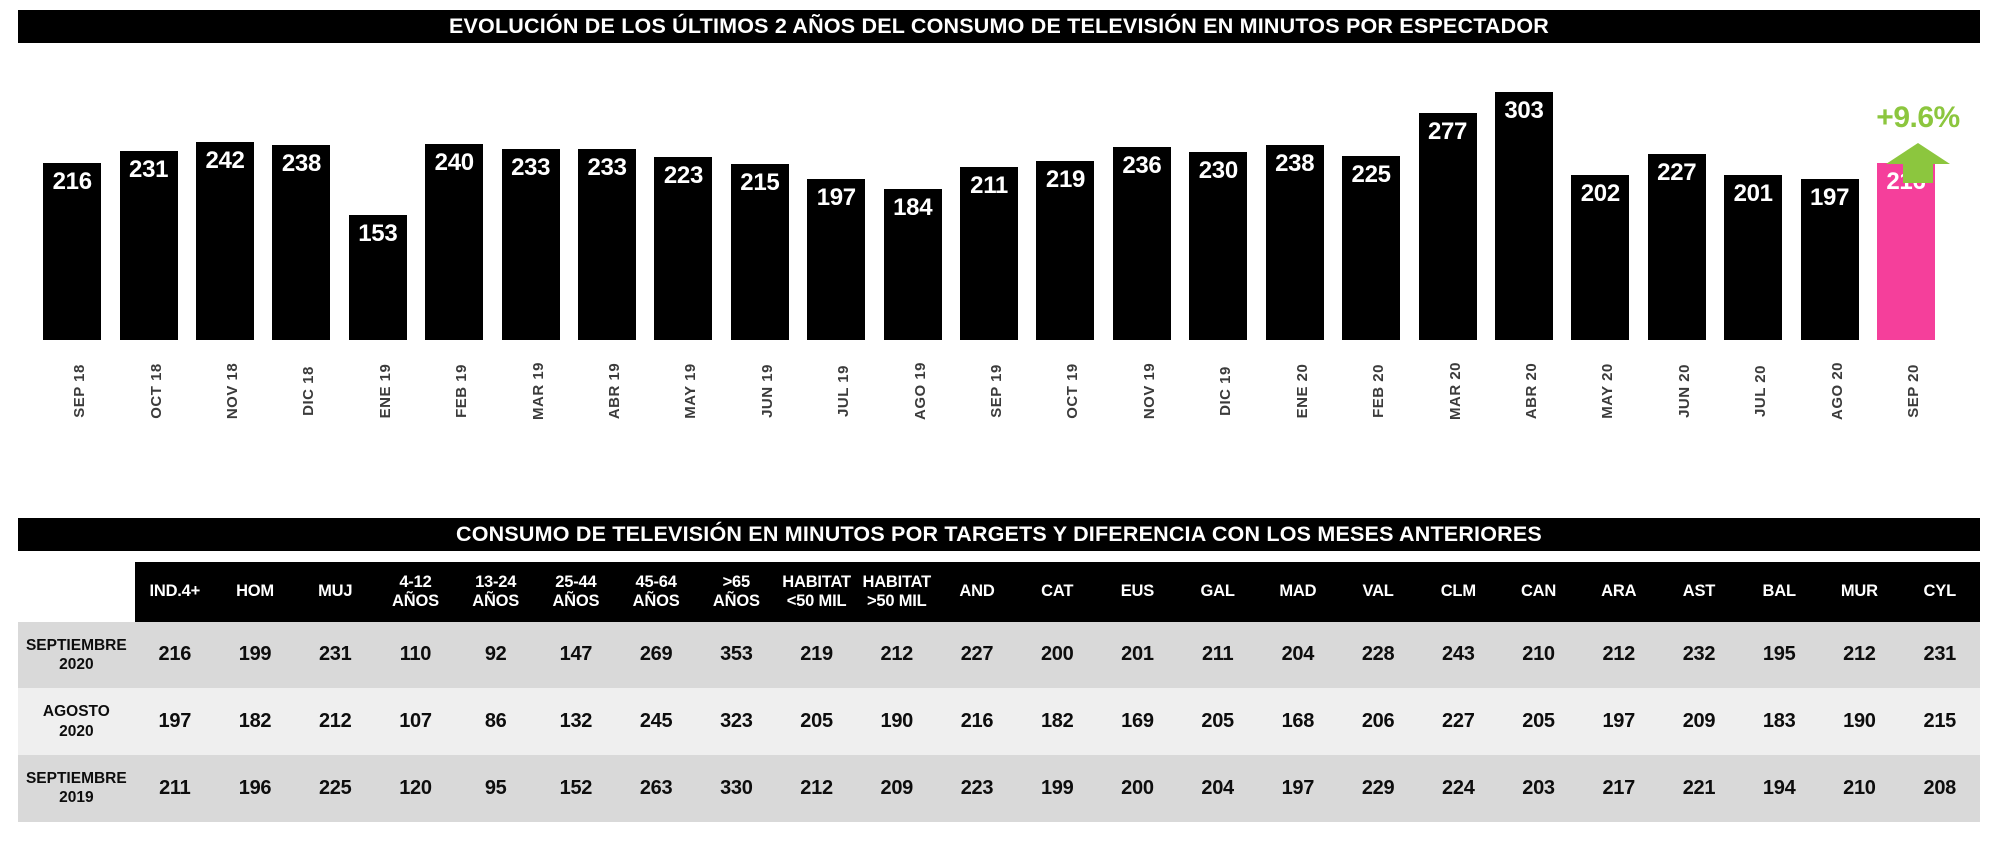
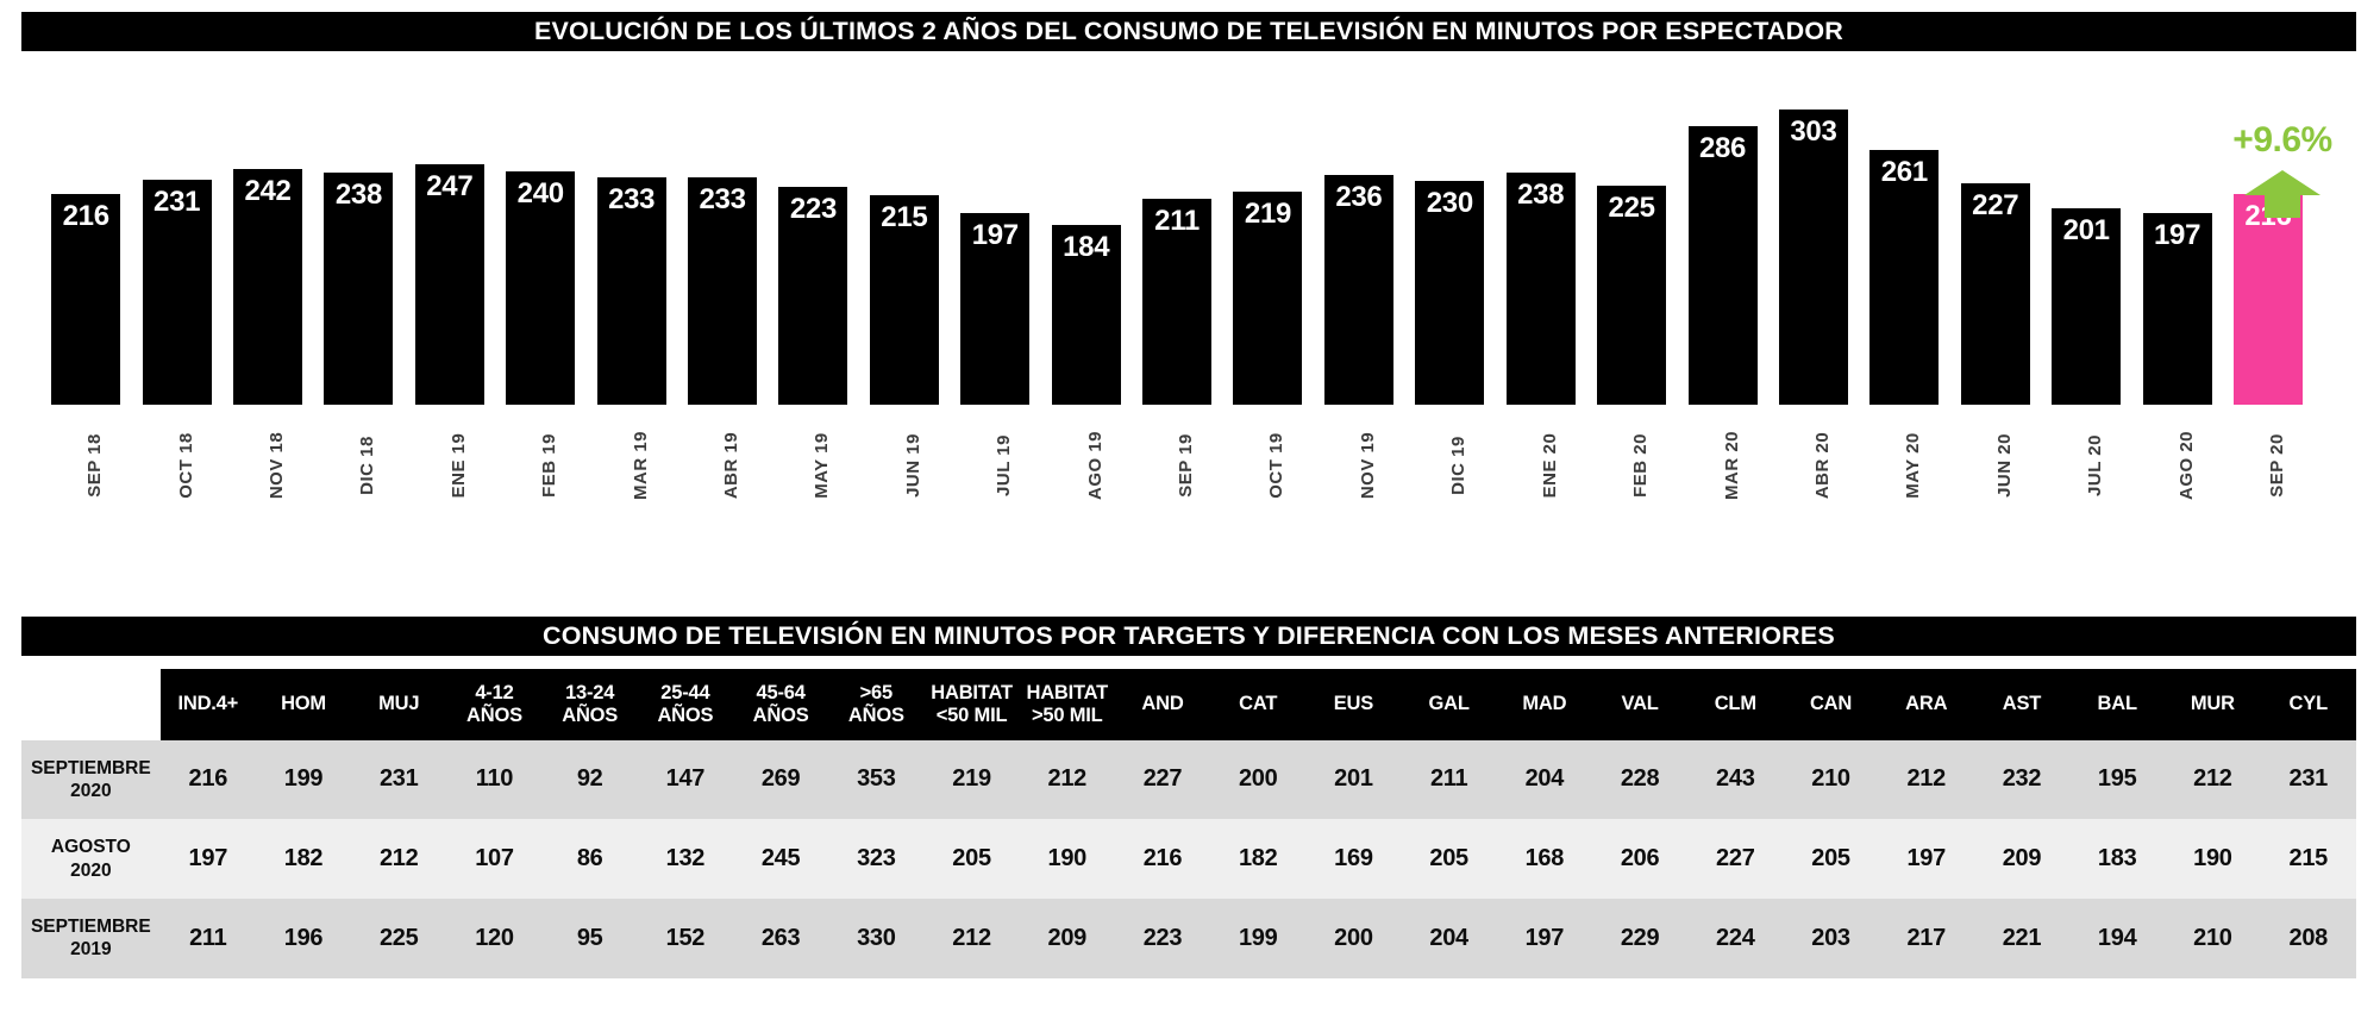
ENE 19: 153 -> 247
MAR 20: 277 -> 286
MAY 20: 202 -> 261
